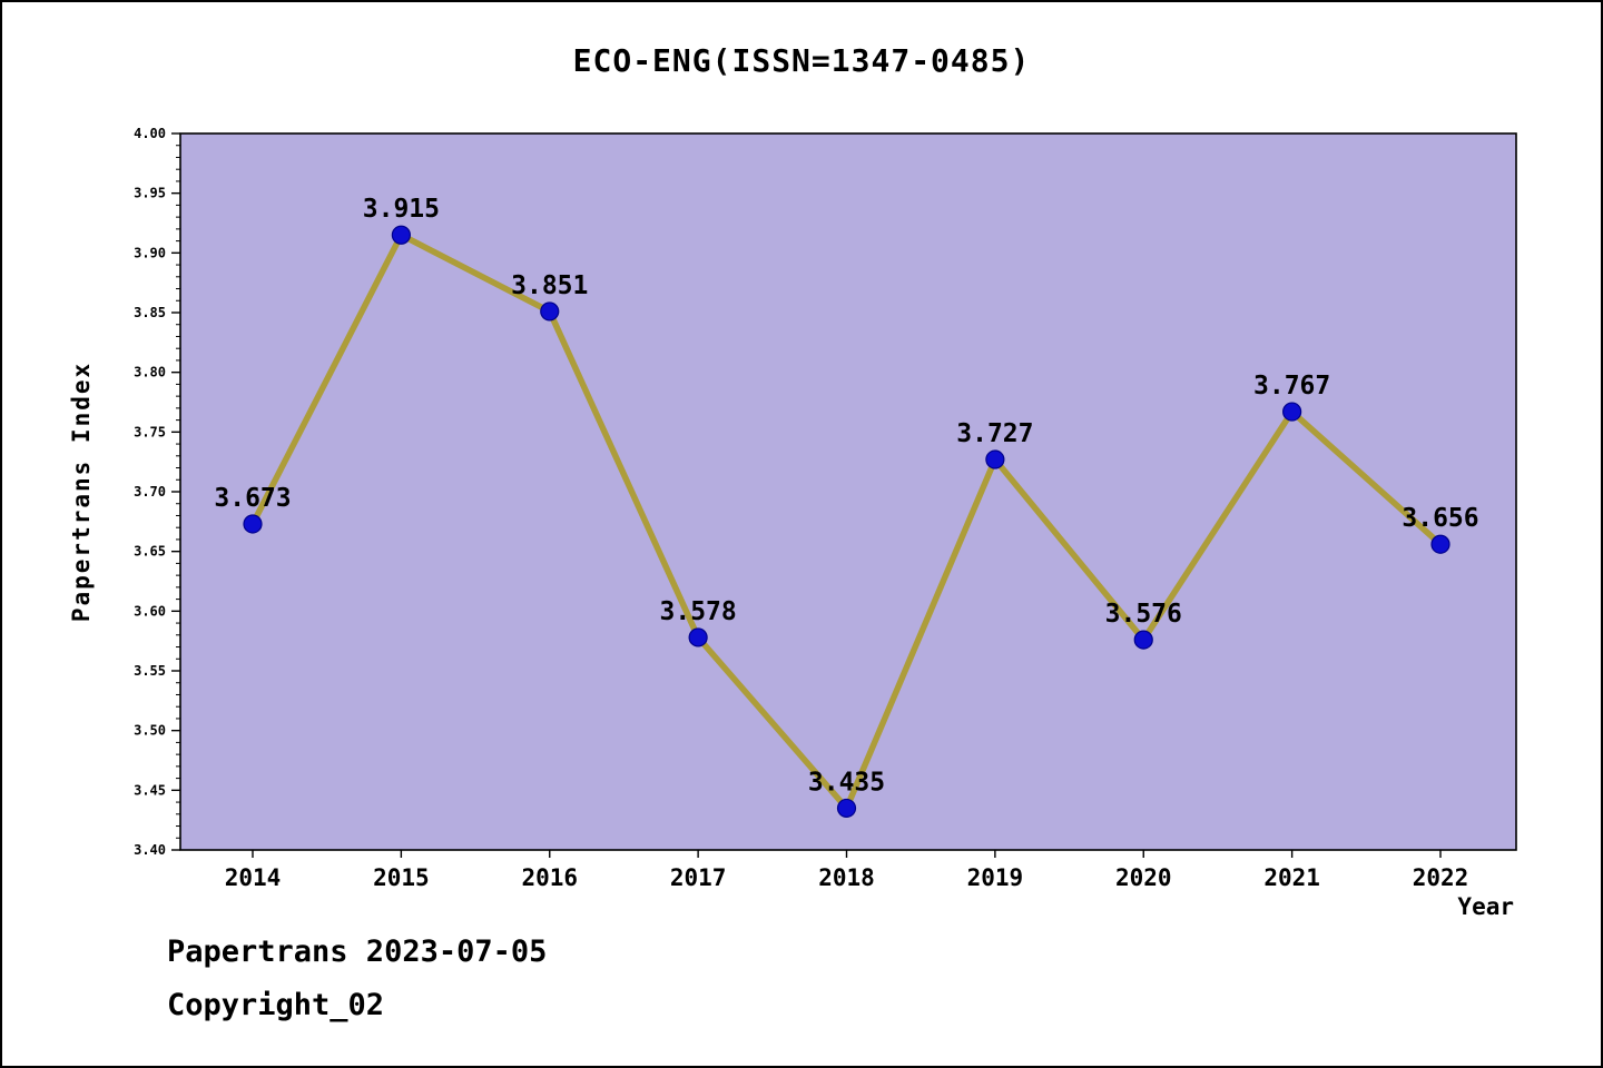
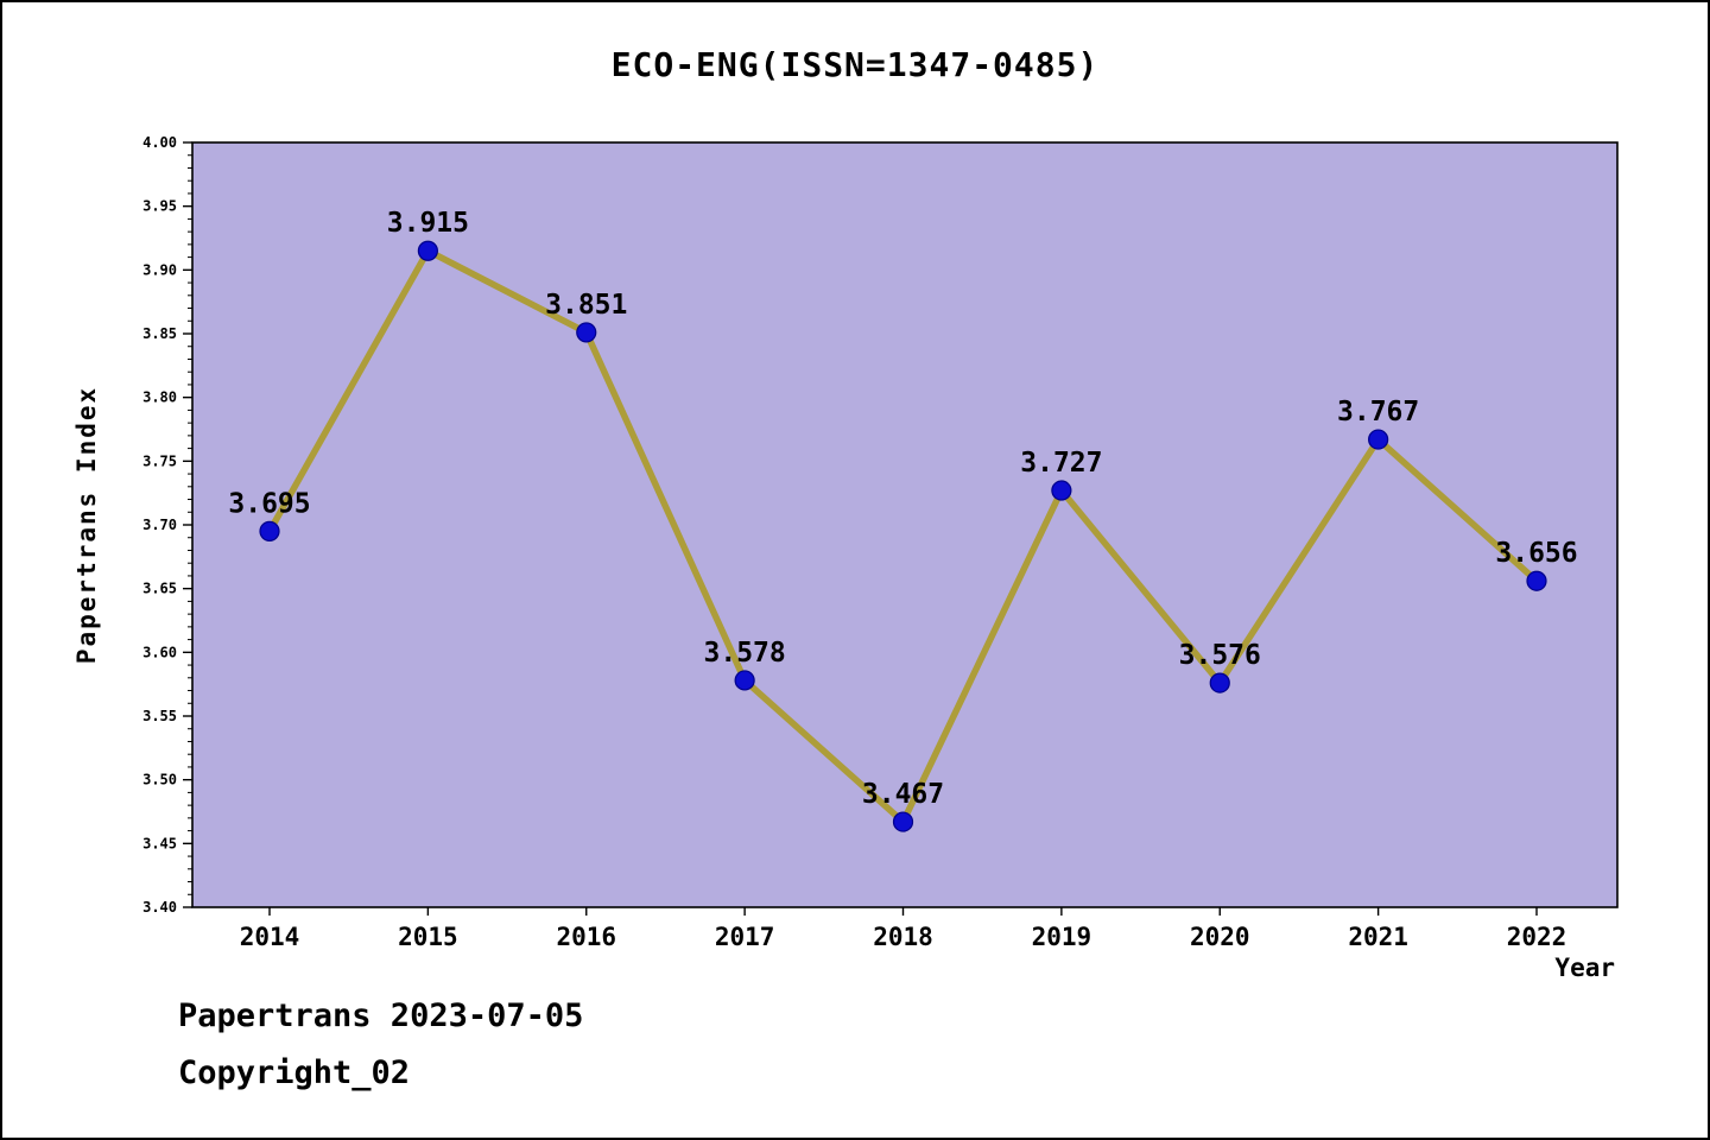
2014: 3.673 -> 3.695
2018: 3.435 -> 3.467
